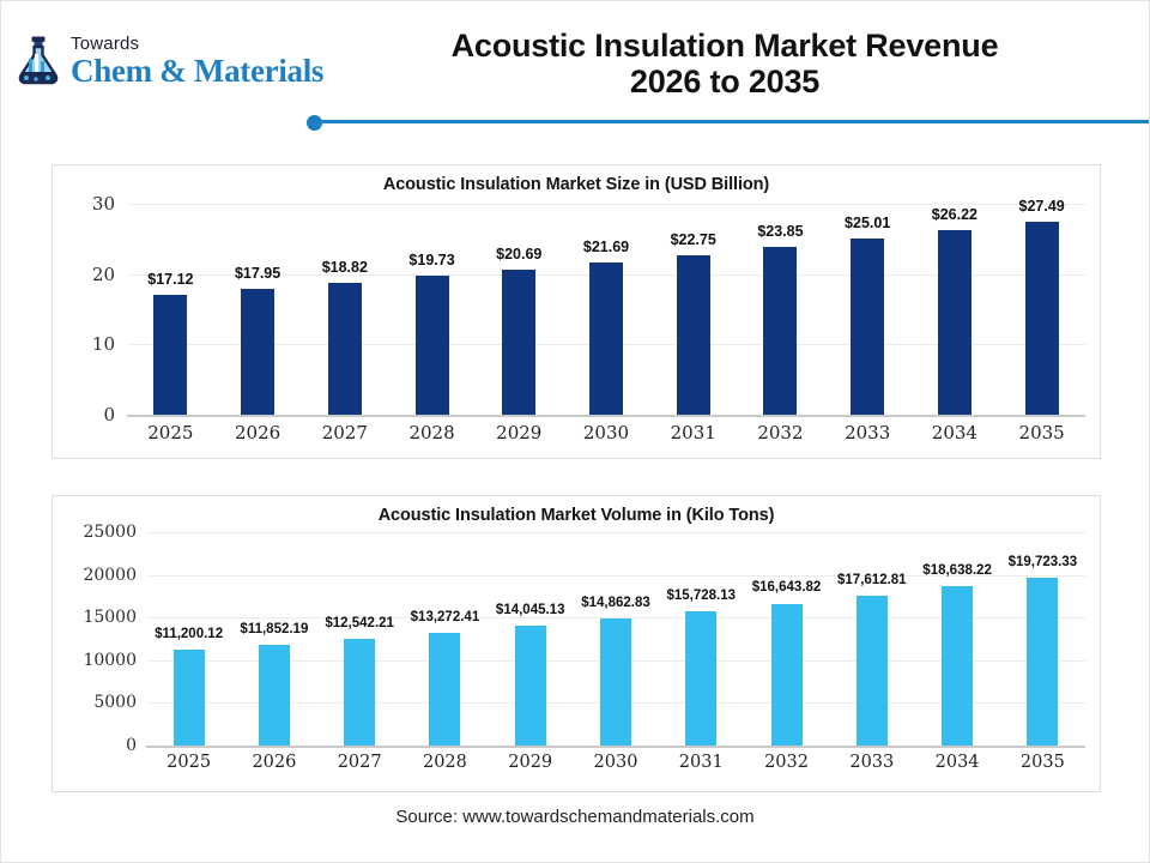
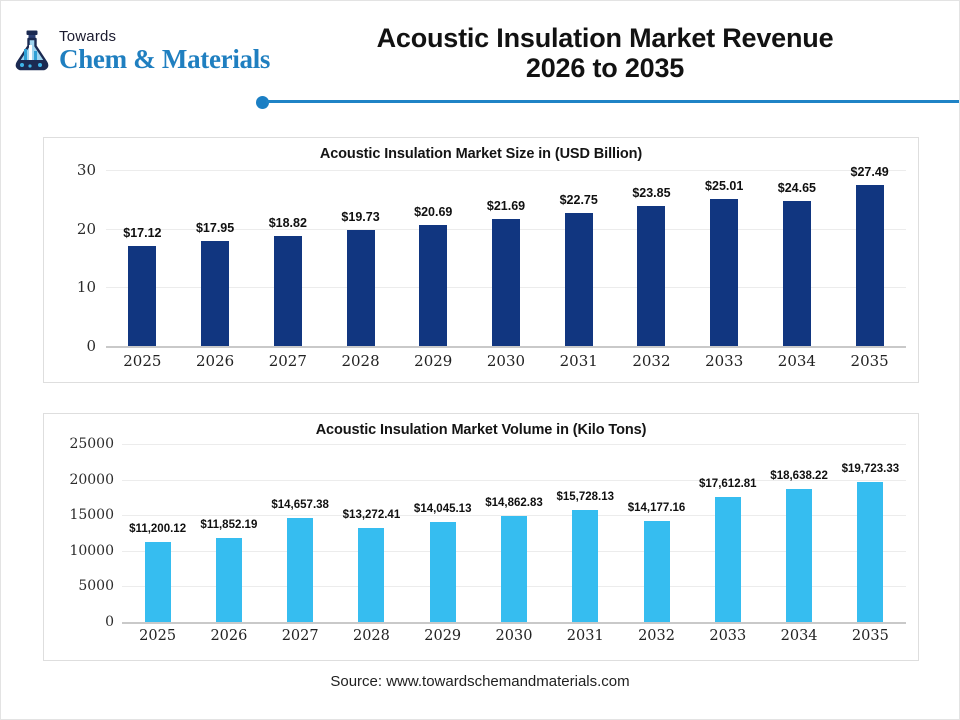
Acoustic Insulation Market Size in (USD Billion)/2034: $26.22 -> $24.65
Acoustic Insulation Market Volume in (Kilo Tons)/2027: $12,542.21 -> $14,657.38
Acoustic Insulation Market Volume in (Kilo Tons)/2032: $16,643.82 -> $14,177.16
